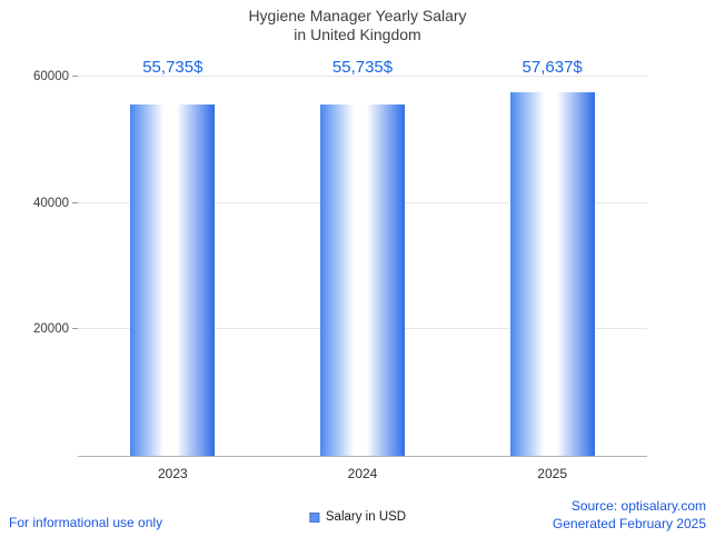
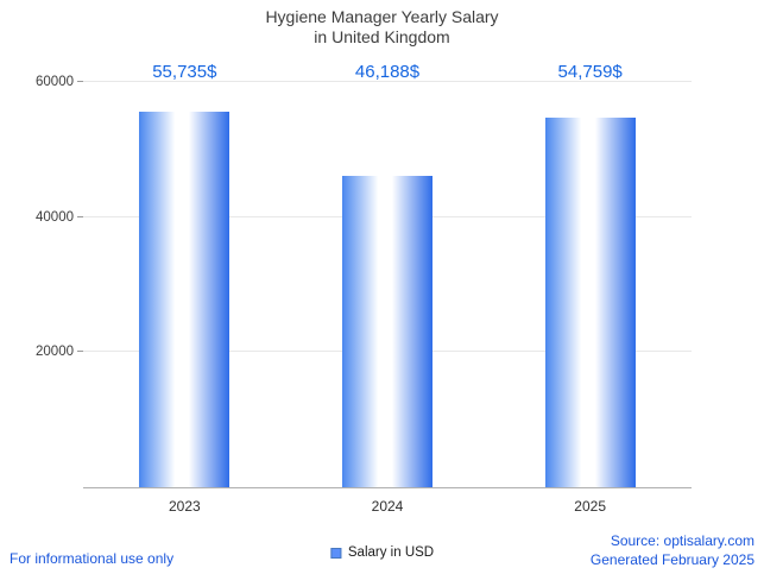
2024: 55,735 -> 46,188
2025: 57,637 -> 54,759
